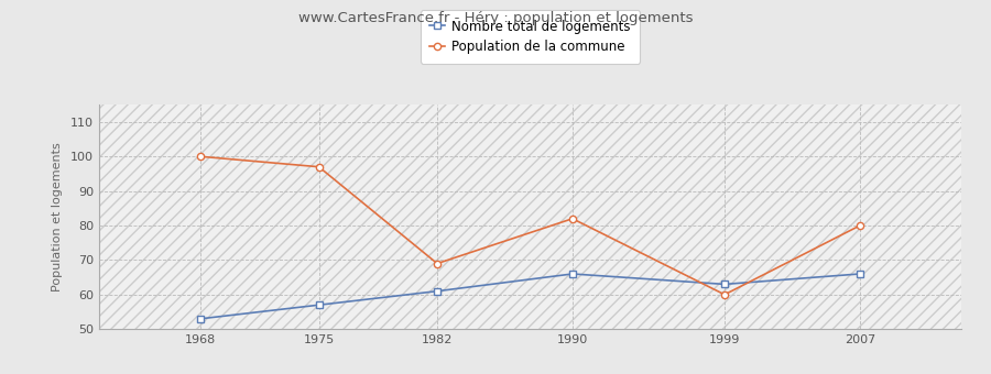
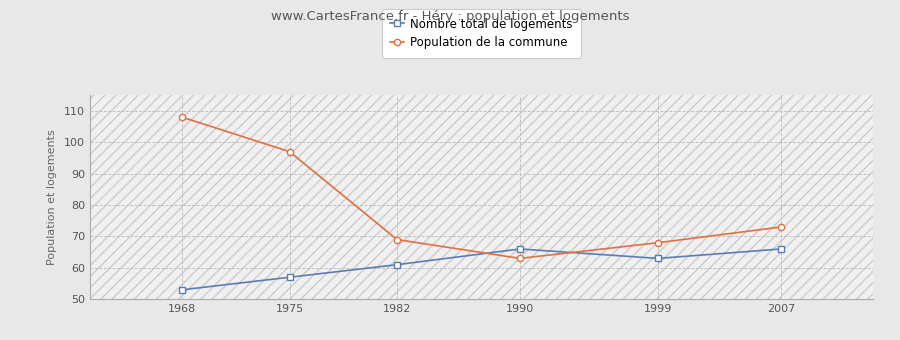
Population de la commune/1968: 100 -> 108
Population de la commune/1990: 82 -> 63
Population de la commune/1999: 60 -> 68
Population de la commune/2007: 80 -> 73
